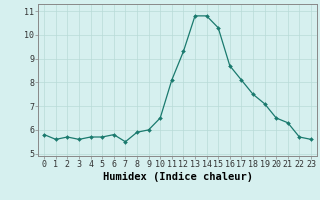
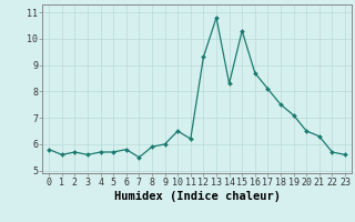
11: 8.1 -> 6.2
14: 10.8 -> 8.3
